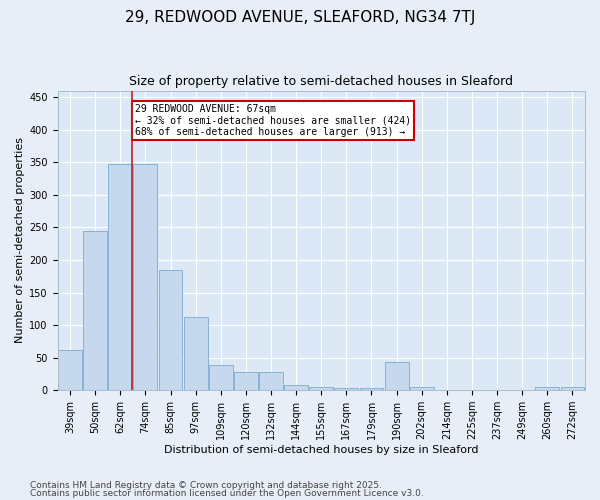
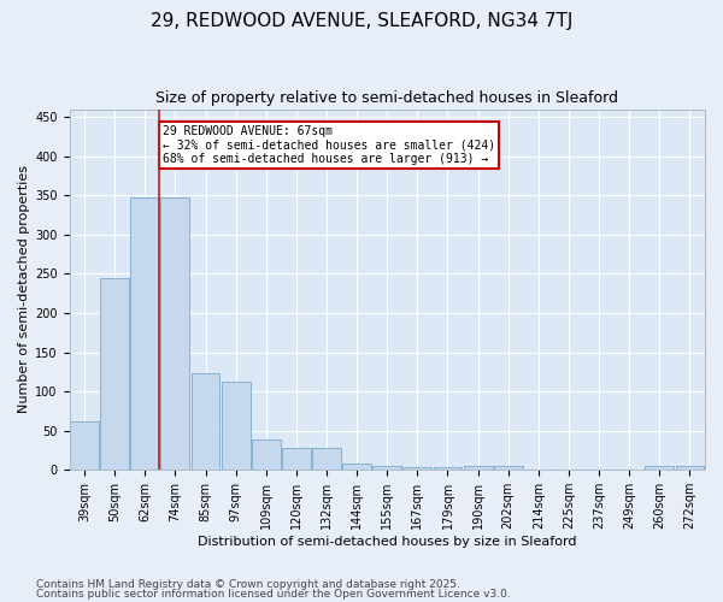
85sqm: 184 -> 123
190sqm: 44 -> 5
